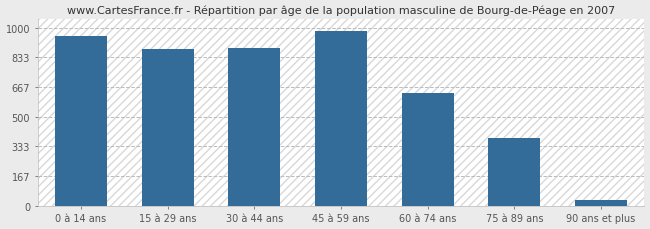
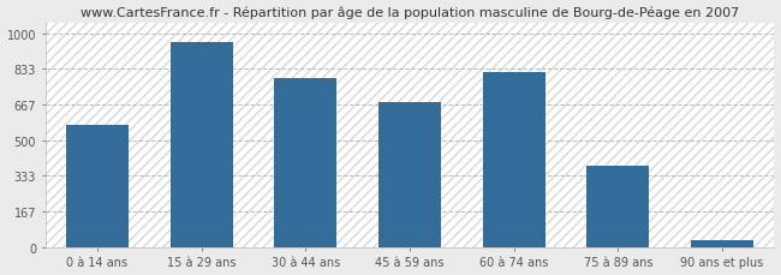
0 à 14 ans: 950 -> 570
15 à 29 ans: 880 -> 960
30 à 44 ans: 880 -> 790
45 à 59 ans: 980 -> 680
60 à 74 ans: 630 -> 820
